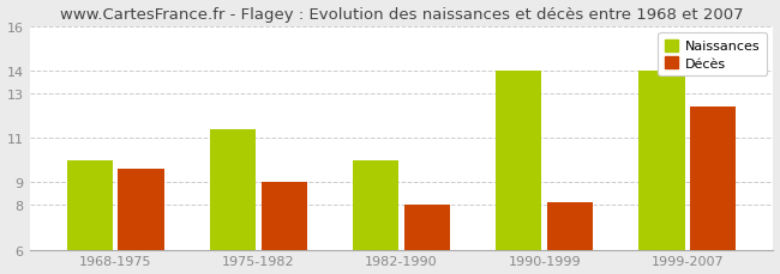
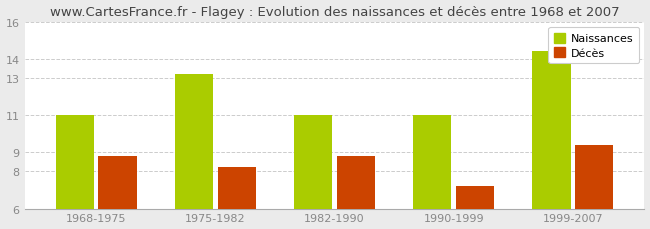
Naissances/1968-1975: 10.0 -> 11.0
Décès/1968-1975: 9.6 -> 8.8
Naissances/1975-1982: 11.4 -> 13.2
Décès/1975-1982: 9.0 -> 8.2
Naissances/1982-1990: 10.0 -> 11.0
Décès/1982-1990: 8.0 -> 8.8
Naissances/1990-1999: 14.0 -> 11.0
Décès/1990-1999: 8.1 -> 7.2
Naissances/1999-2007: 14.0 -> 14.4
Décès/1999-2007: 12.4 -> 9.4
